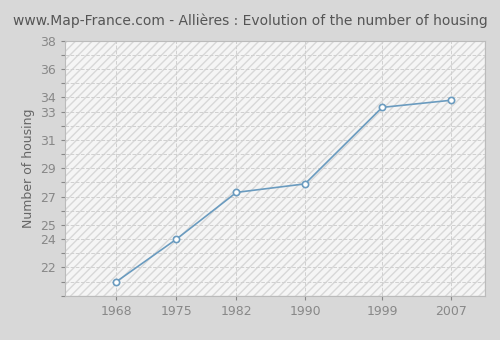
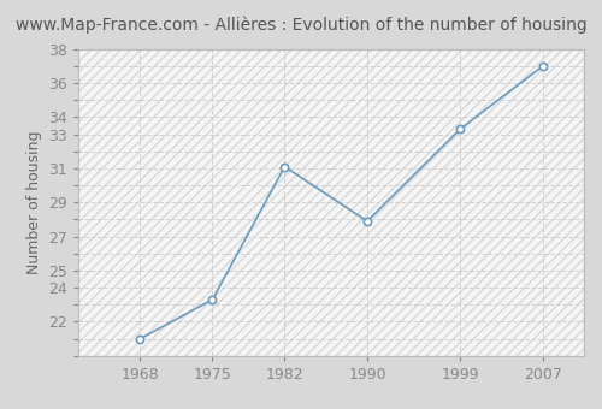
1975: 24.0 -> 23.3
1982: 27.3 -> 31.1
2007: 33.8 -> 37.0
